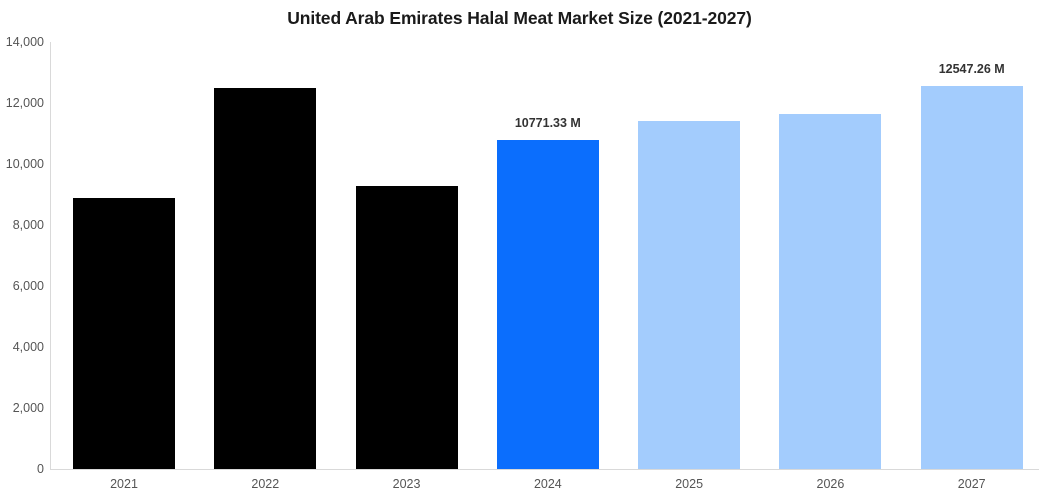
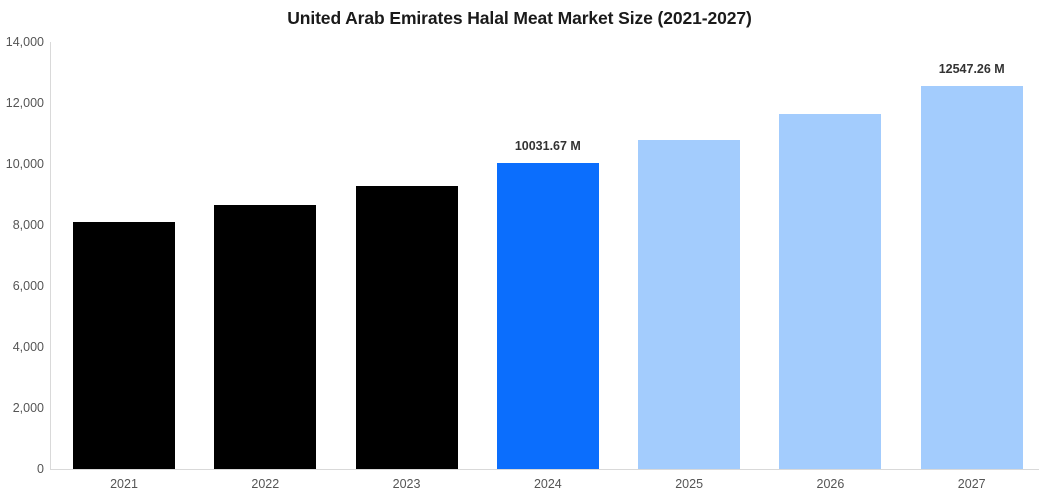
2021: 8900 -> 8100
2022: 12500 -> 8600
2024: 10771.33 -> 10031.67
2025: 11400 -> 10800
